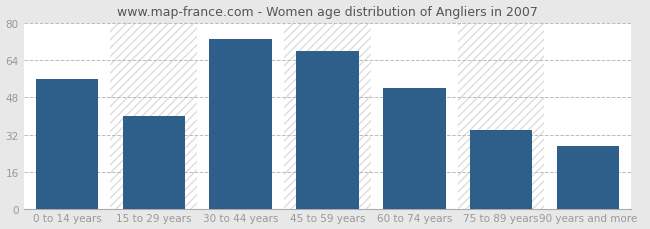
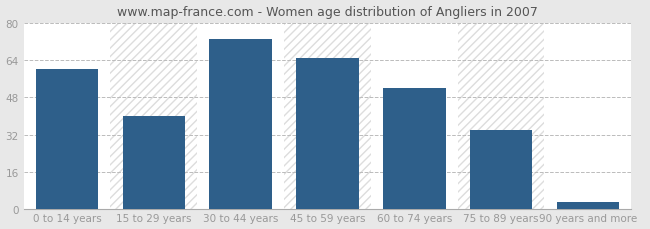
0 to 14 years: 56 -> 60
45 to 59 years: 68 -> 65
90 years and more: 27 -> 3
